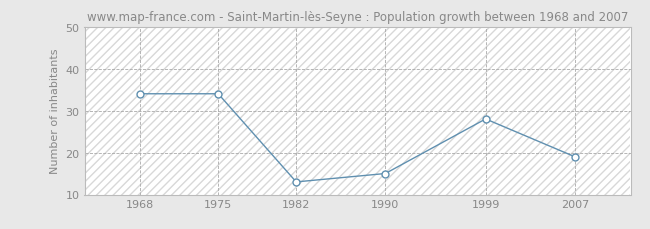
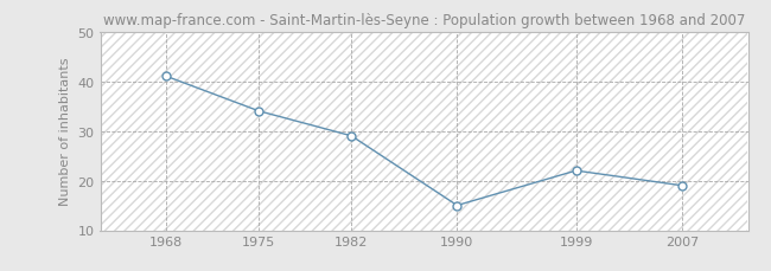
1968: 34 -> 41
1982: 13 -> 29
1999: 28 -> 22
